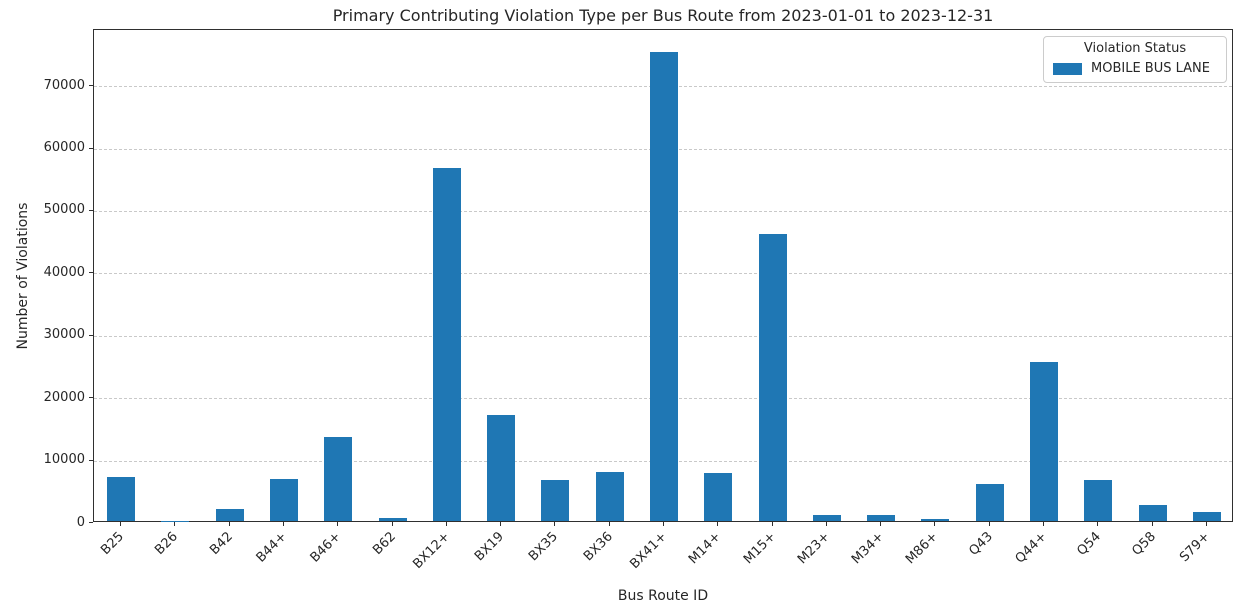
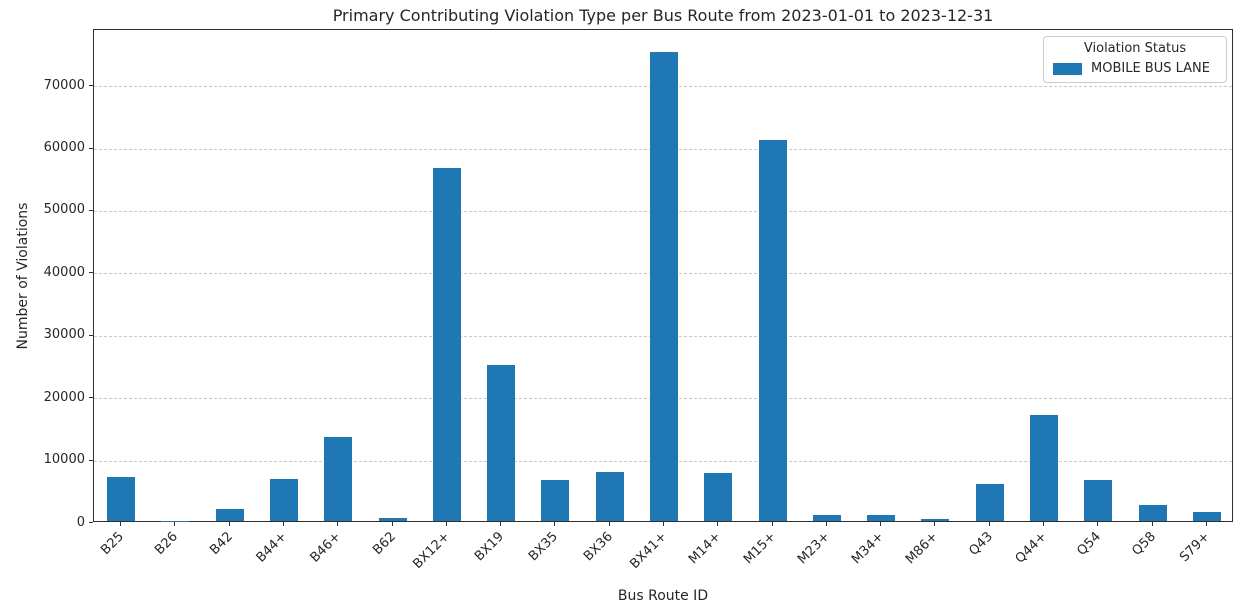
BX19: 17000 -> 25000
M15+: 46000 -> 61000
Q44+: 26000 -> 17000
